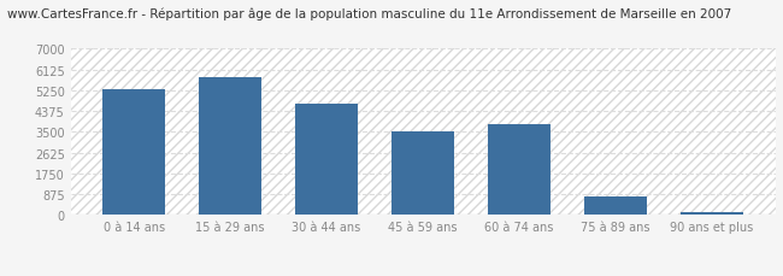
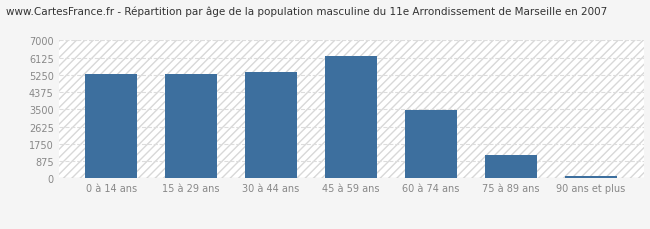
15 à 29 ans: 5800 -> 5300
30 à 44 ans: 4700 -> 5400
45 à 59 ans: 3500 -> 6200
60 à 74 ans: 3800 -> 3400
75 à 89 ans: 800 -> 1200
